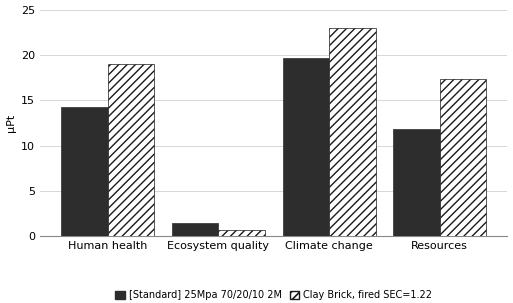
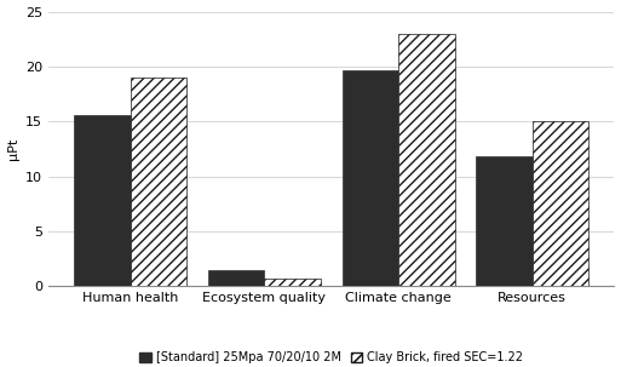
[Standard] 25Mpa 70/20/10 2M/Human health: 14.3 -> 15.6
Clay Brick, fired SEC=1.22/Resources: 17.3 -> 15.0
